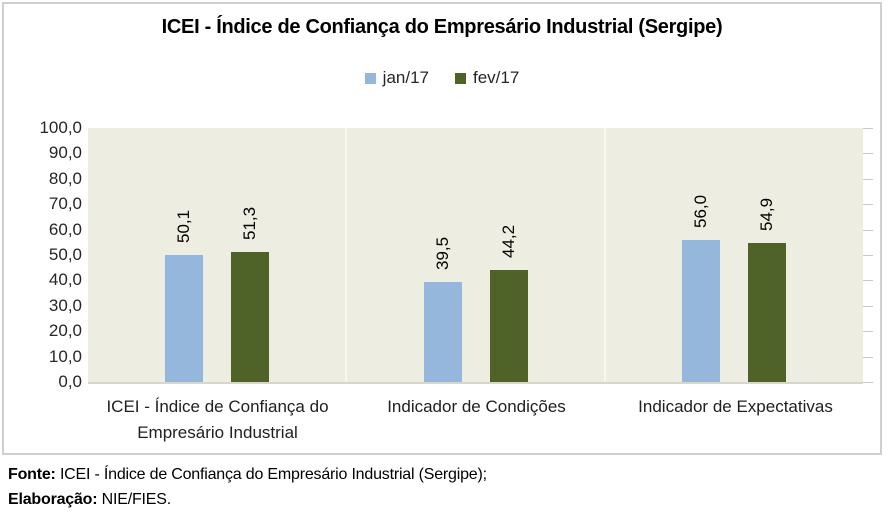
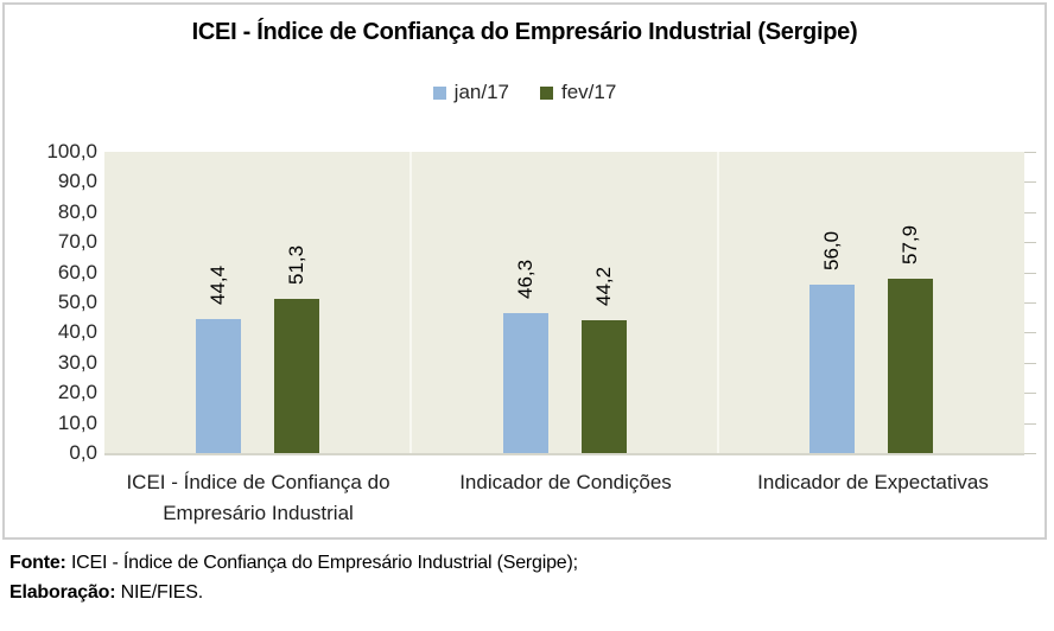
jan/17/ICEI - Índice de Confiança do Empresário Industrial: 50,1 -> 44,4
jan/17/Indicador de Condições: 39,5 -> 46,3
fev/17/Indicador de Expectativas: 54,9 -> 57,9
